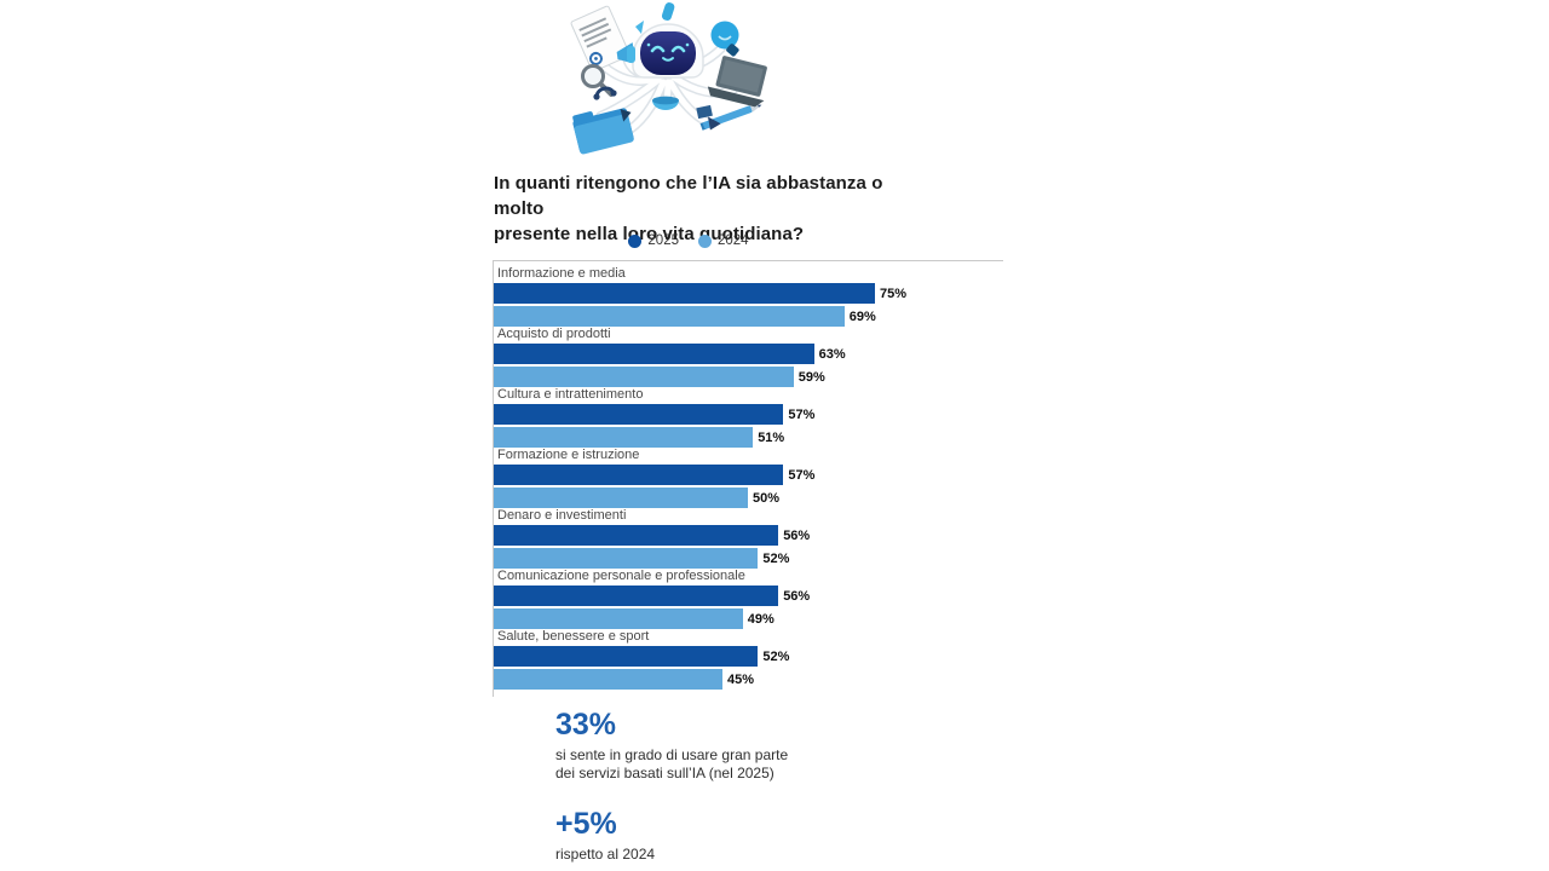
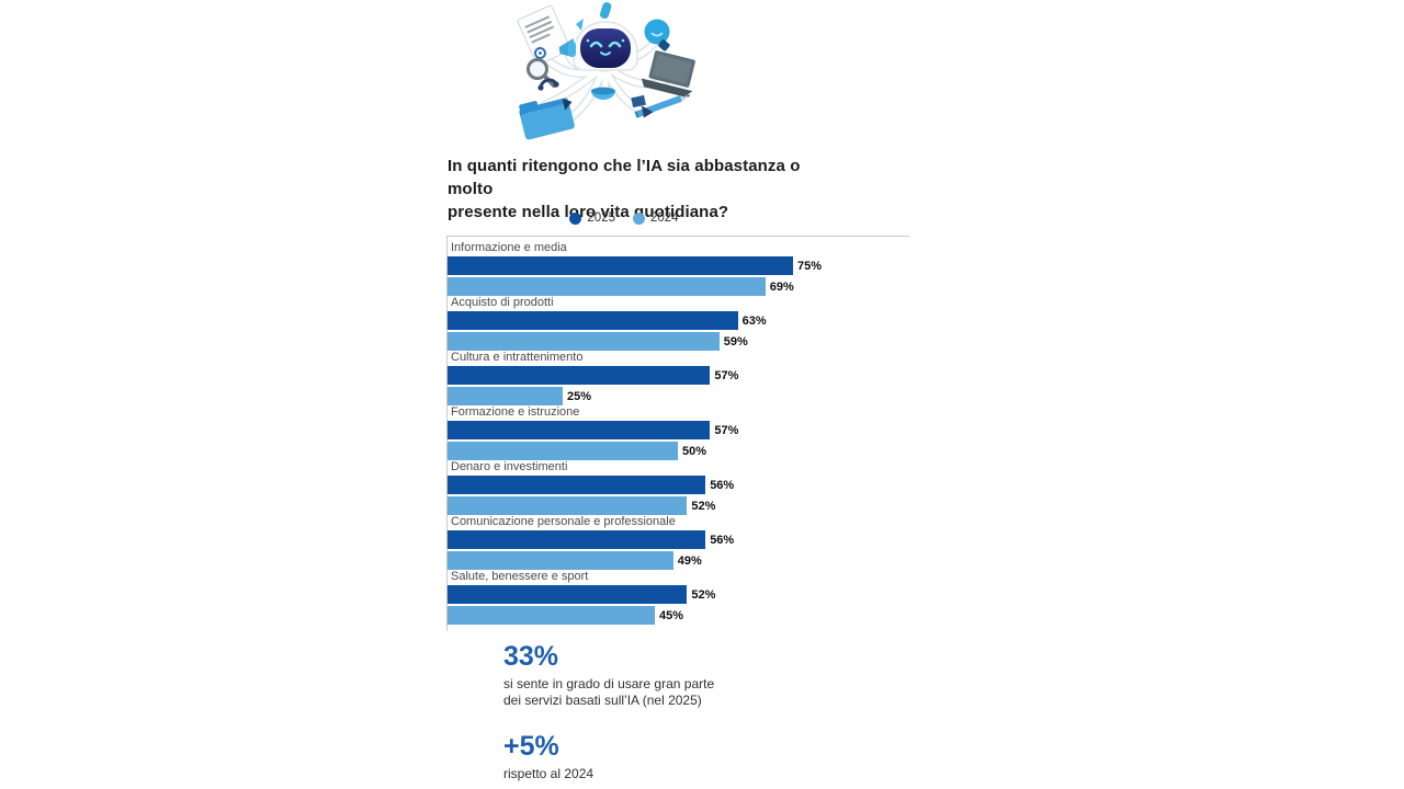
2024/Cultura e intrattenimento: 51% -> 25%
